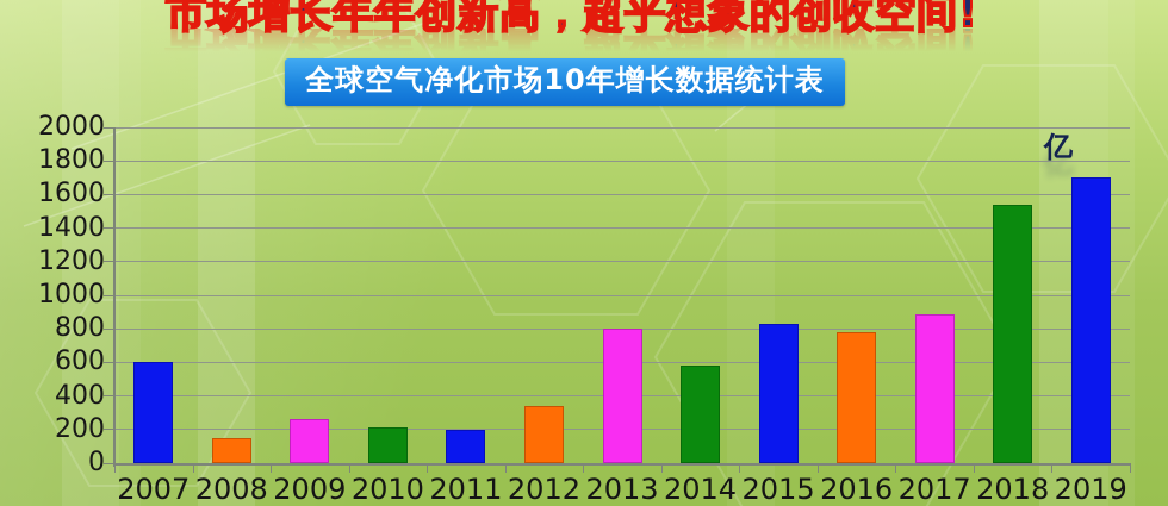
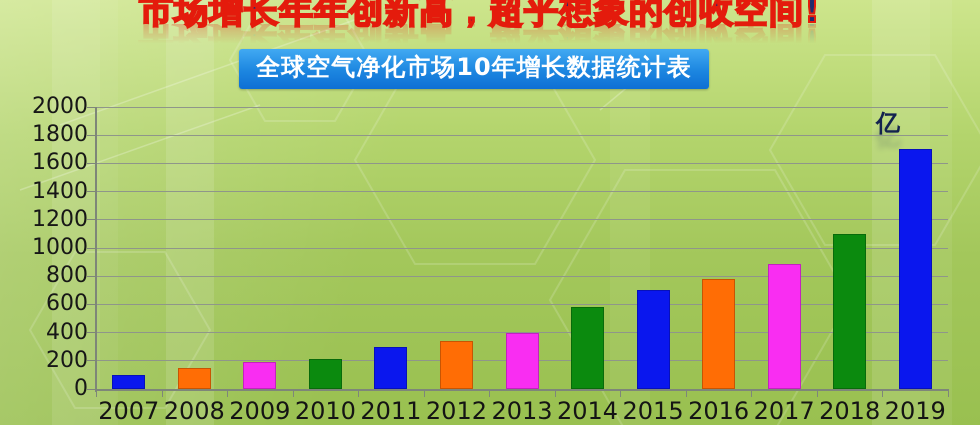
2007: 600 -> 100
2009: 260 -> 190
2011: 200 -> 300
2013: 800 -> 400
2015: 830 -> 700
2018: 1540 -> 1100
